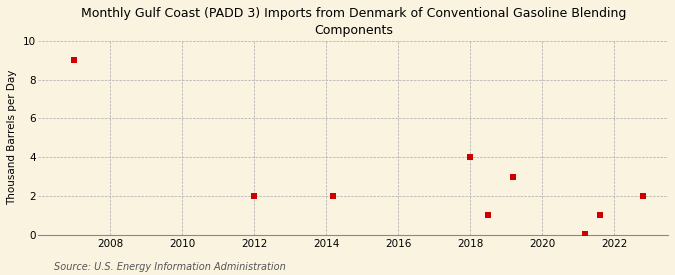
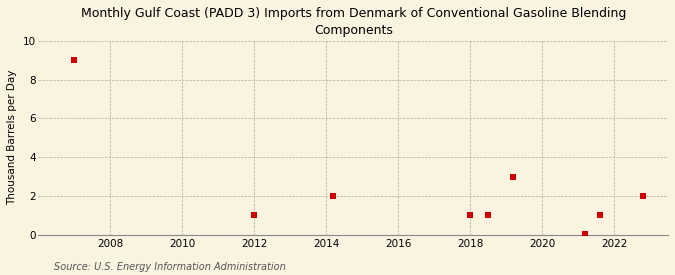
2012: 2.0 -> 1.0
2018: 4.0 -> 1.0
